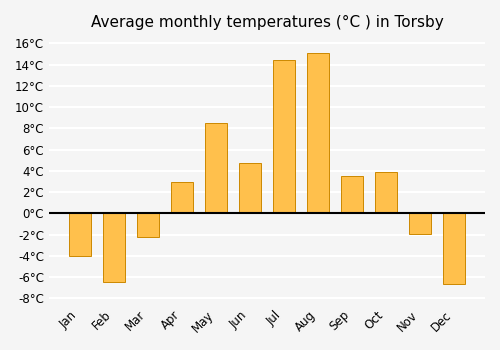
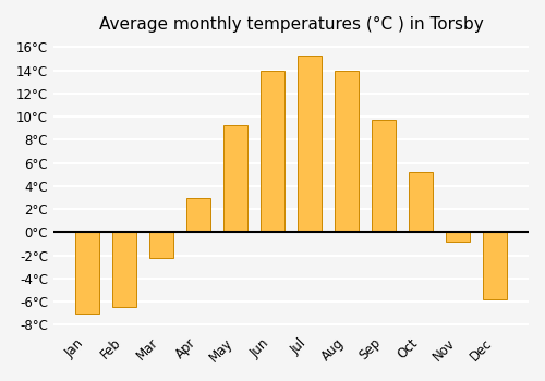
Jan: -4.0°C -> -7.0°C
May: 8.5°C -> 9.3°C
Jun: 4.7°C -> 14.0°C
Jul: 14.4°C -> 15.3°C
Aug: 15.1°C -> 14.0°C
Sep: 3.5°C -> 9.7°C
Oct: 3.9°C -> 5.2°C
Nov: -1.9°C -> -0.8°C
Dec: -6.6°C -> -5.8°C
